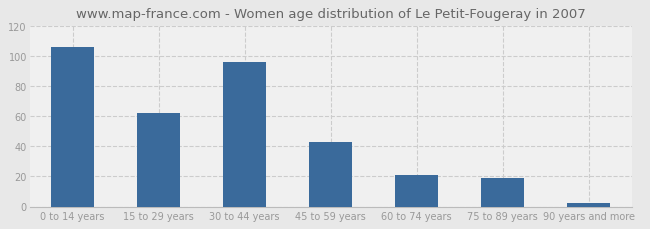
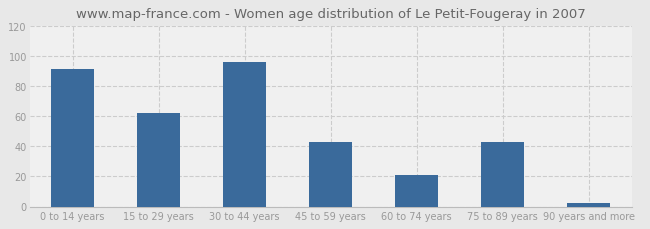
0 to 14 years: 106 -> 91
75 to 89 years: 19 -> 43
